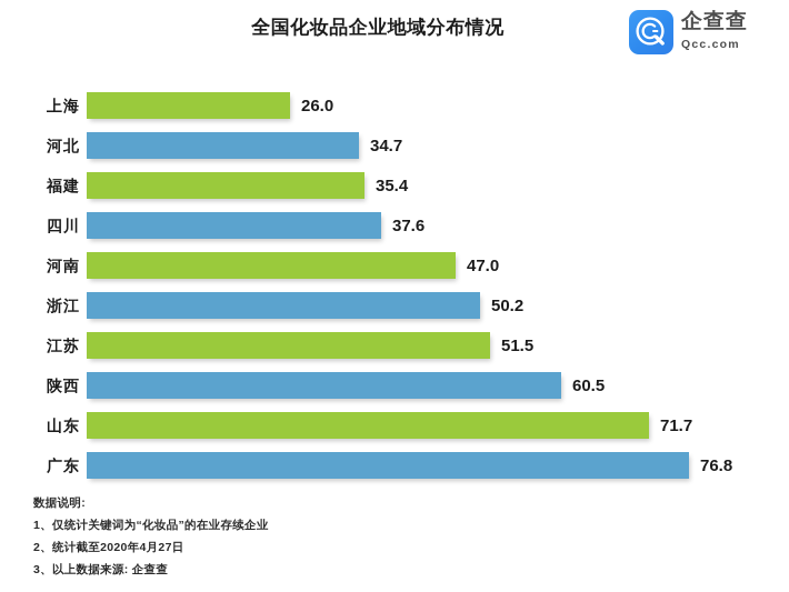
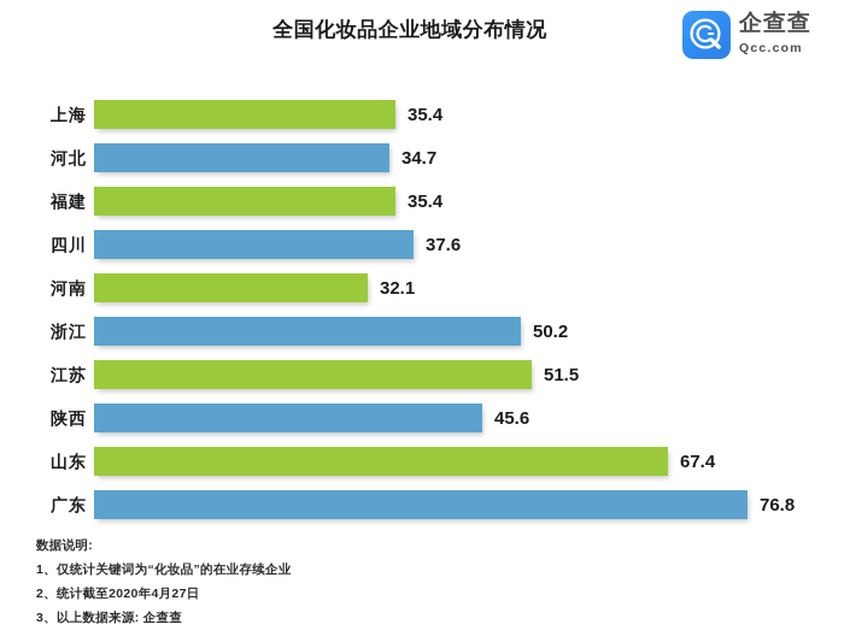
上海: 26.0 -> 35.4
河南: 47.0 -> 32.1
陕西: 60.5 -> 45.6
山东: 71.7 -> 67.4
